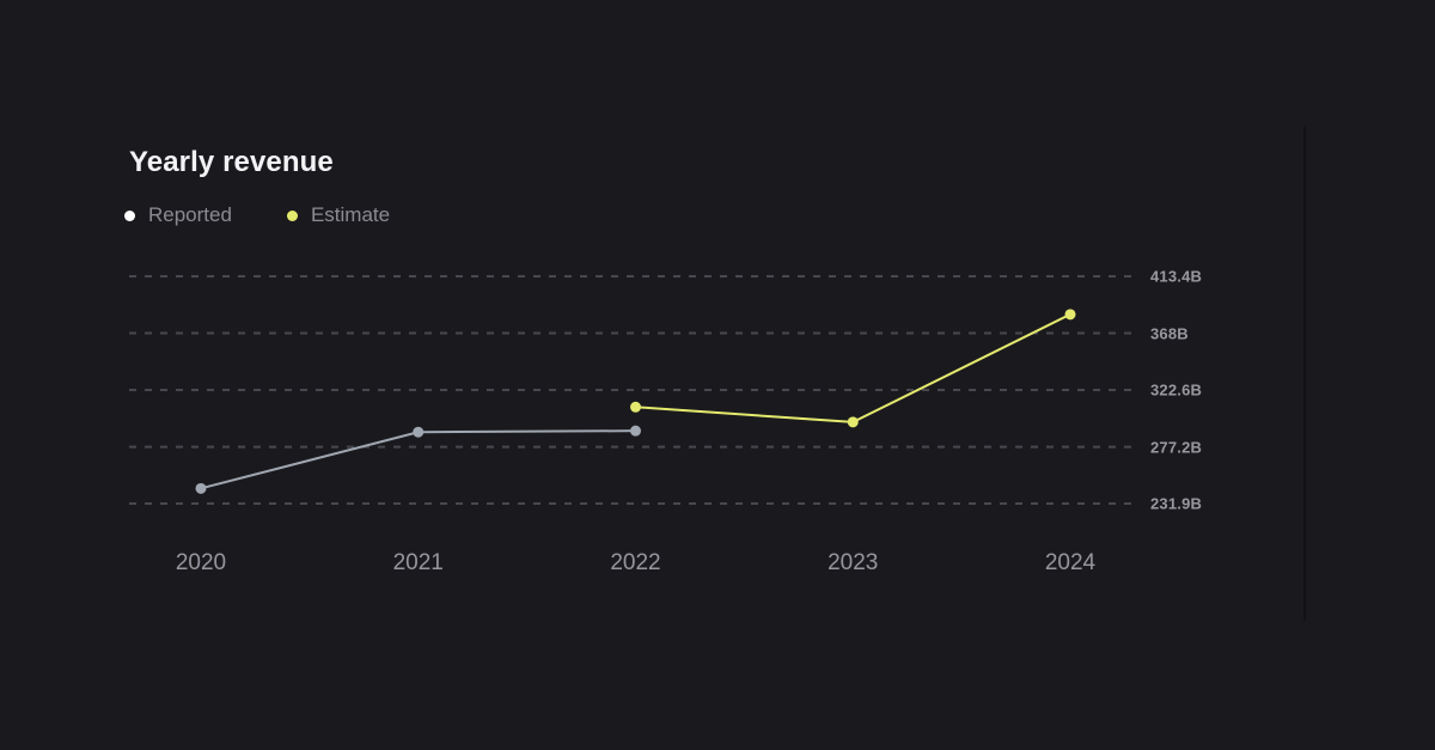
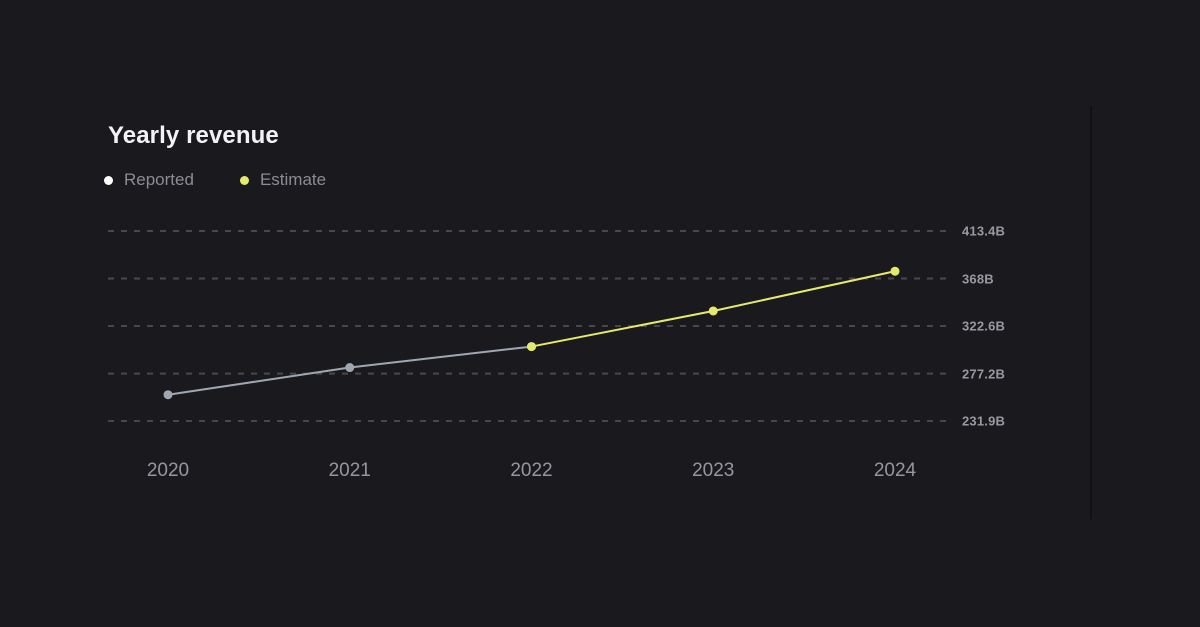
Reported/2020: 244B -> 257B
Reported/2021: 289B -> 283B
Reported/2022: 290B -> 303B
Estimate/2022: 309B -> 303B
Estimate/2023: 297B -> 337B
Estimate/2024: 383B -> 375B
